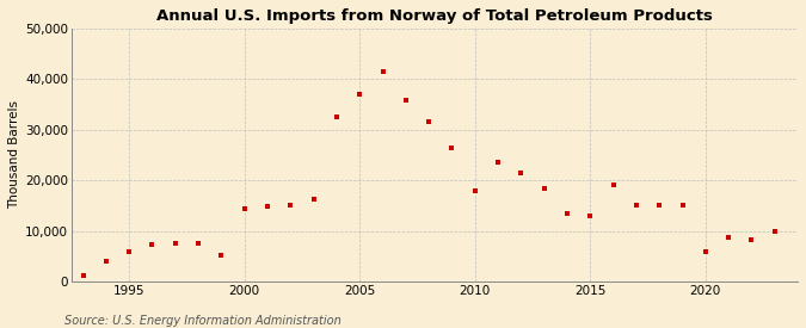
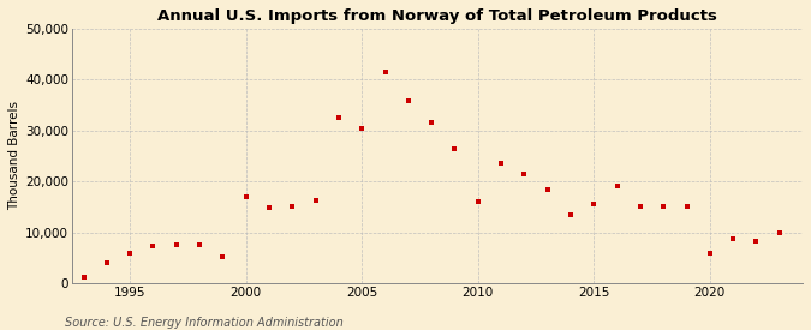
2000: 14,500 -> 17,000
2005: 37,000 -> 30,500
2010: 18,000 -> 16,000
2015: 13,000 -> 15,500
